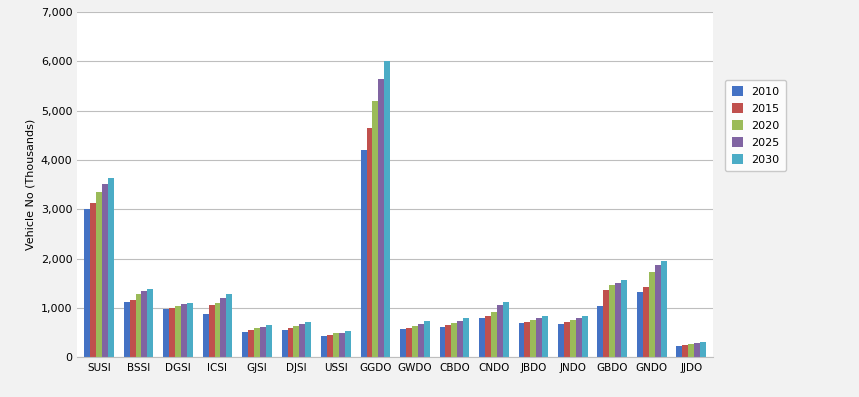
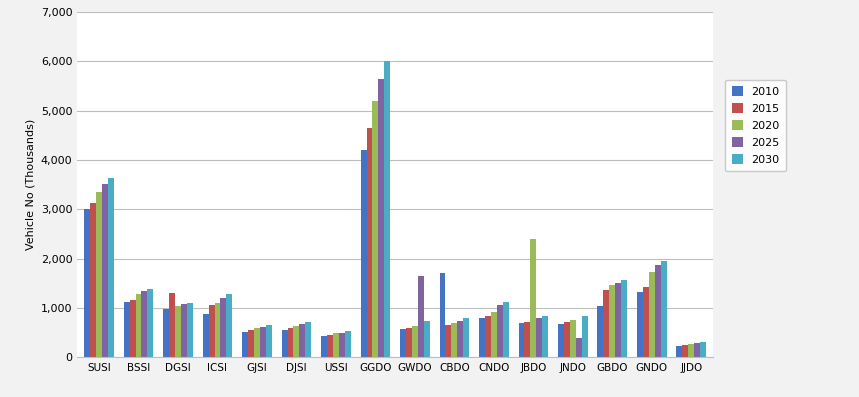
2015/DGSI: 990 -> 1,300
2025/GWDO: 680 -> 1,650
2010/CBDO: 620 -> 1,700
2020/JBDO: 760 -> 2,400
2025/JNDO: 800 -> 400
